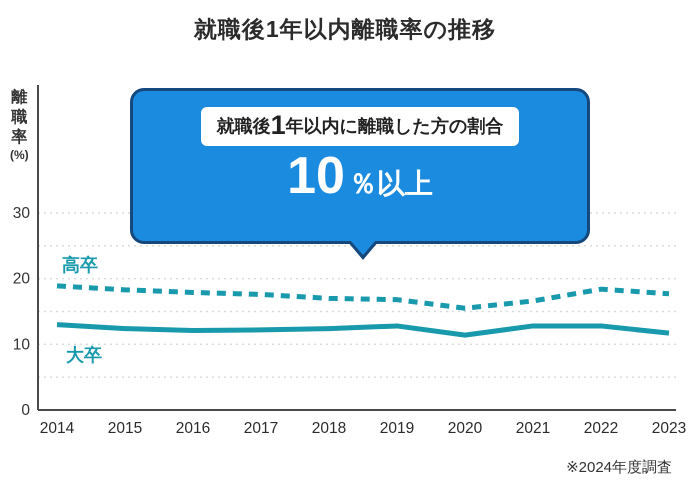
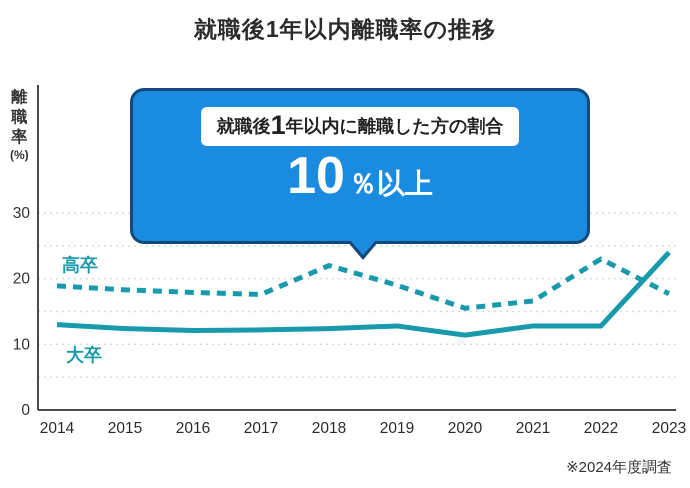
高卒/2018: 17 -> 22
高卒/2019: 17 -> 19
高卒/2022: 18 -> 23
大卒/2023: 12 -> 24
